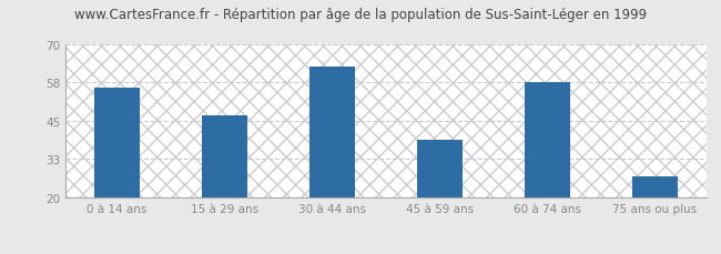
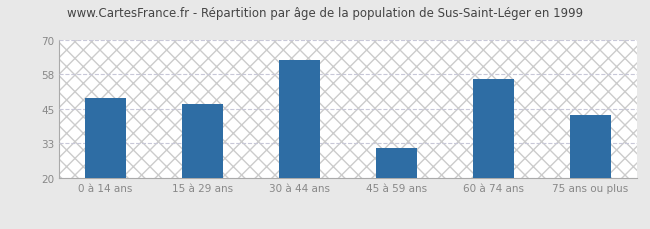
0 à 14 ans: 56 -> 49
45 à 59 ans: 39 -> 31
60 à 74 ans: 58 -> 56
75 ans ou plus: 27 -> 43
